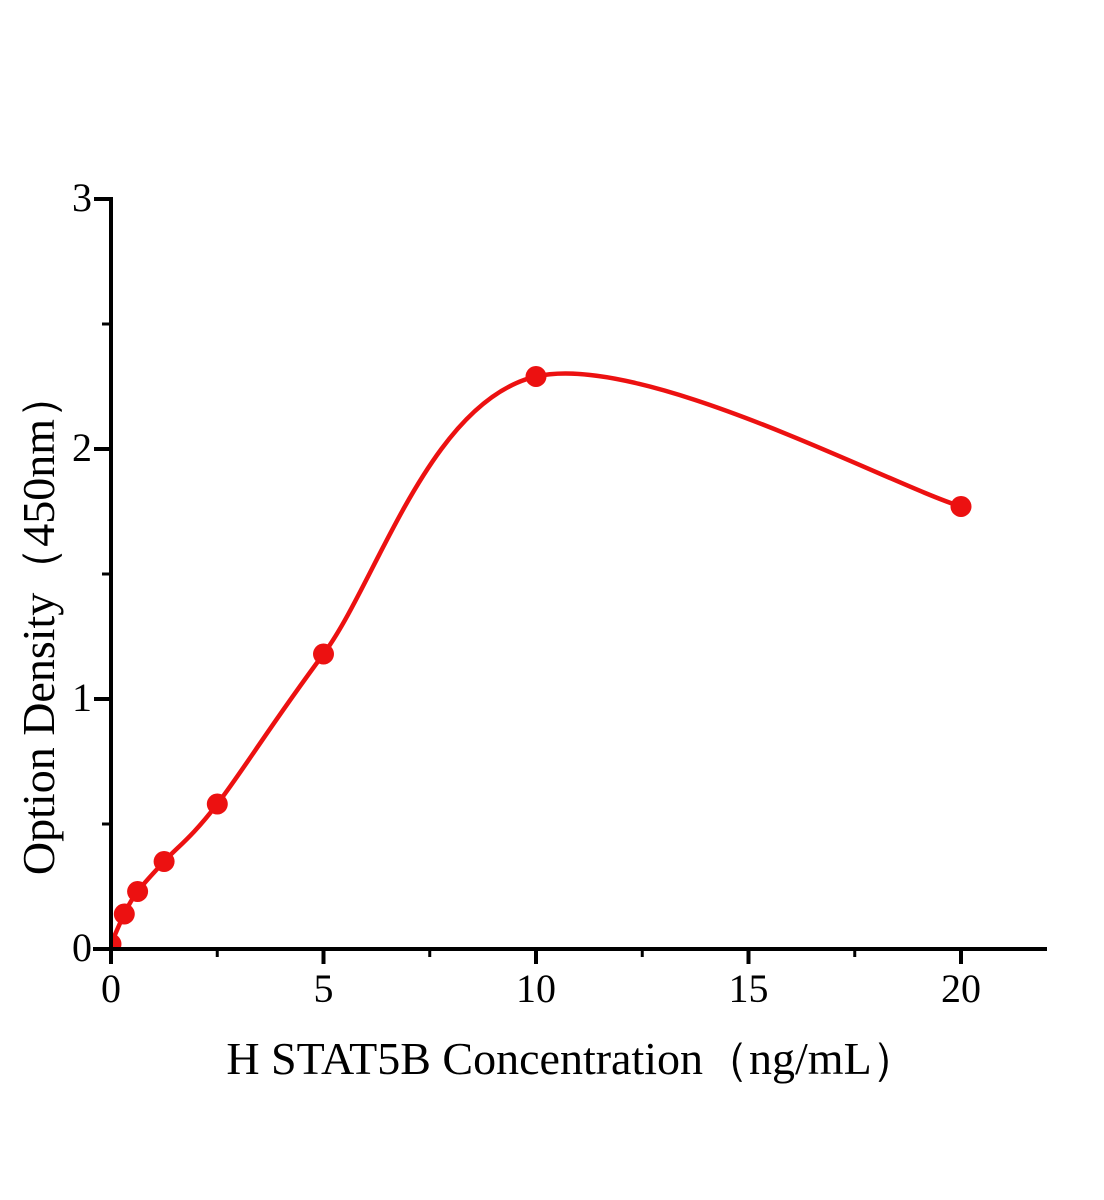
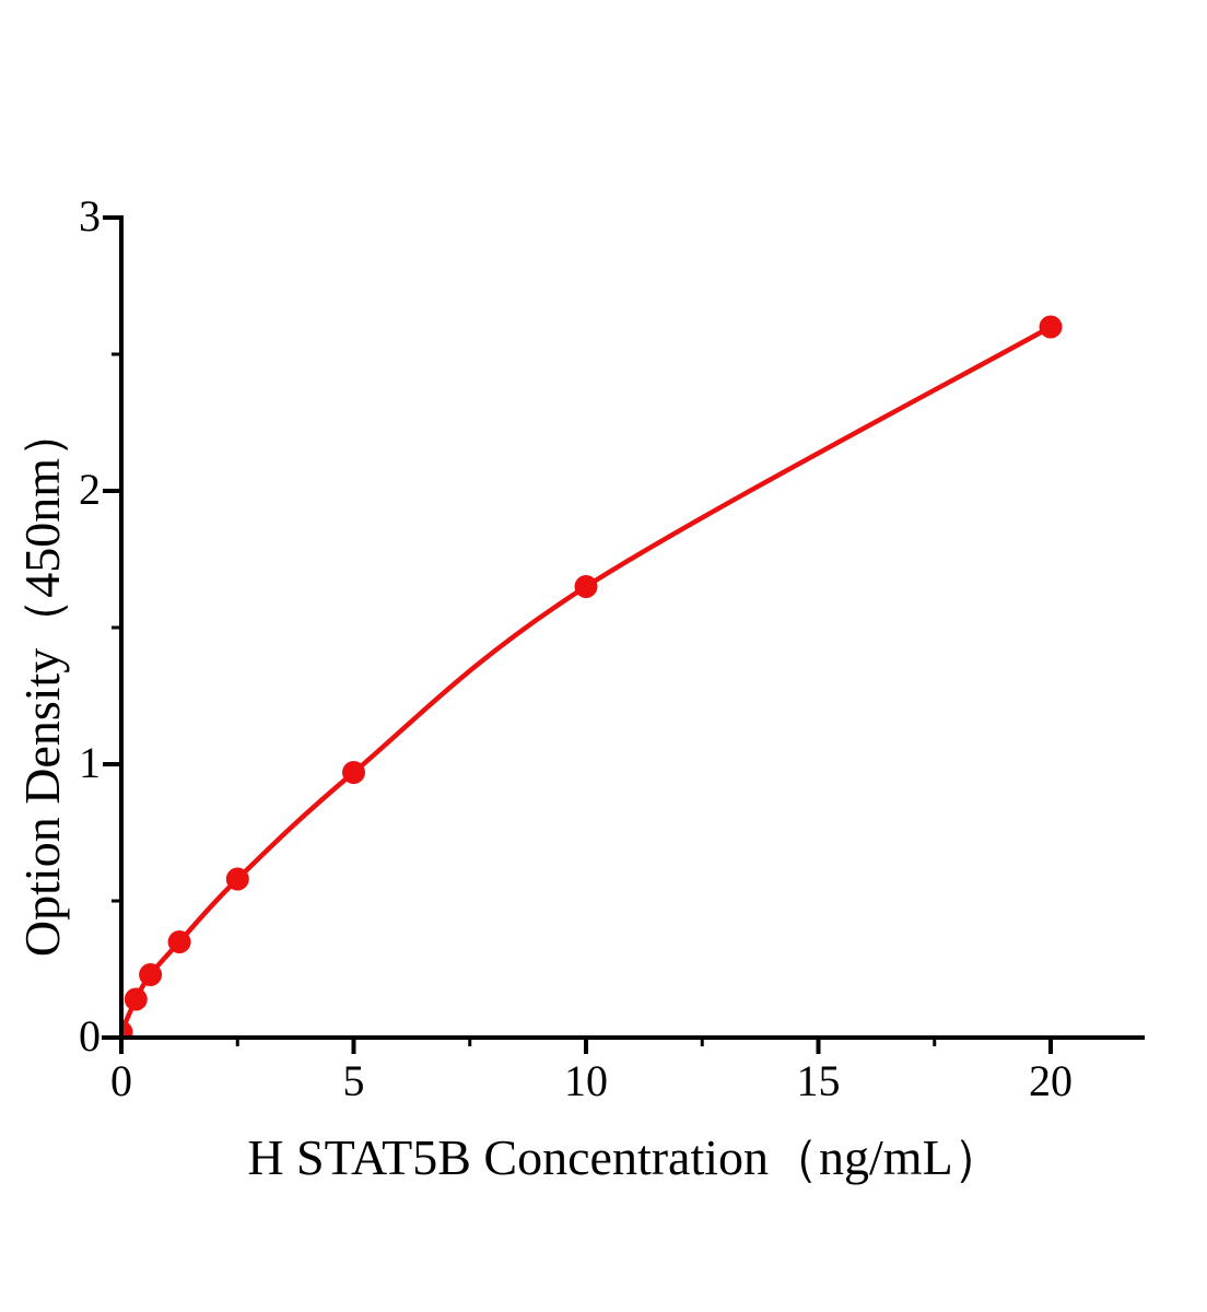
5: 1.18 -> 0.97
10: 2.29 -> 1.65
20: 1.77 -> 2.60
